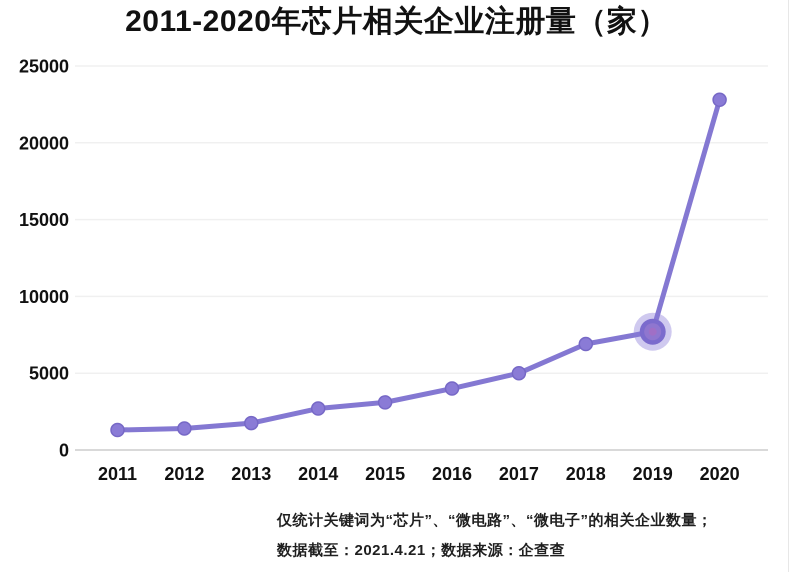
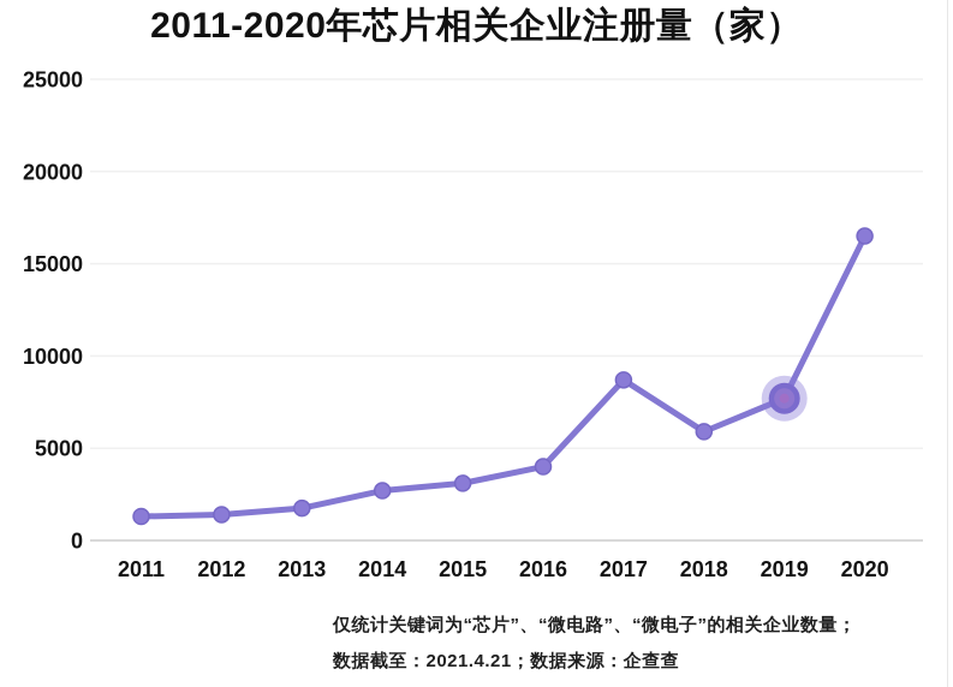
2017: 5000 -> 8700
2018: 6900 -> 5900
2020: 22800 -> 16500
